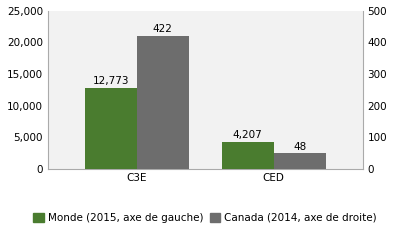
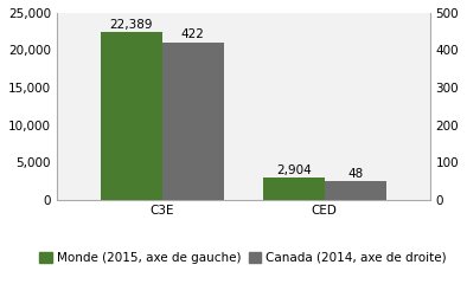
Monde (2015, axe de gauche)/C3E: 12,773 -> 22,389
Monde (2015, axe de gauche)/CED: 4,207 -> 2,904
